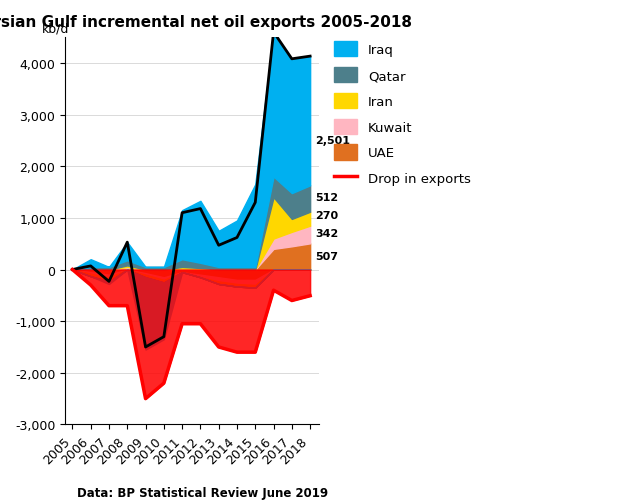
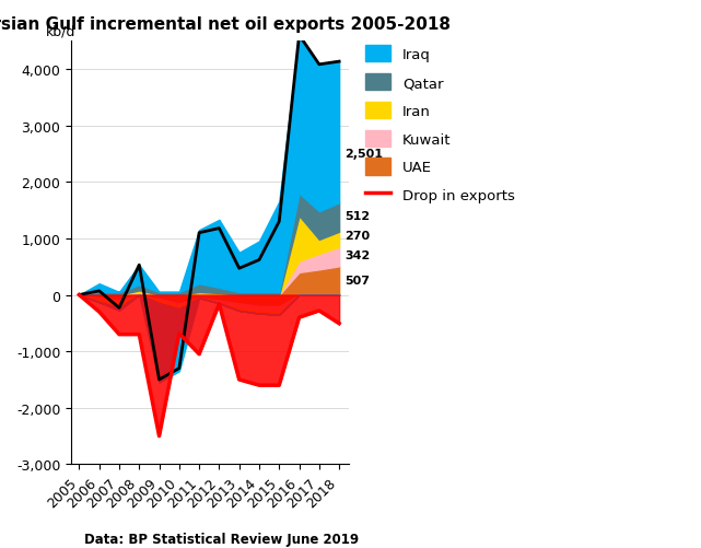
Drop in exports/2010: -2,200 -> -680
Drop in exports/2012: -1,050 -> -160
Drop in exports/2017: -600 -> -280
